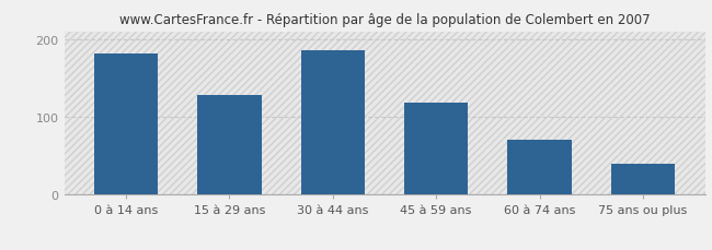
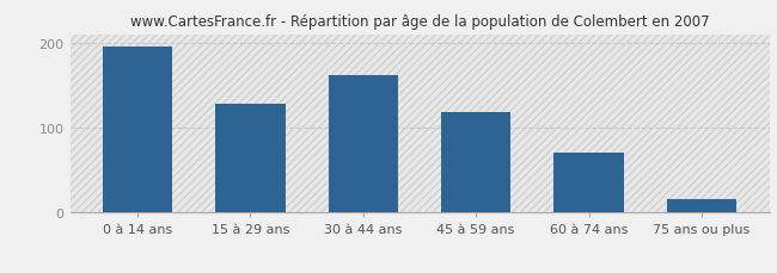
0 à 14 ans: 182 -> 196
30 à 44 ans: 186 -> 162
75 ans ou plus: 40 -> 16
